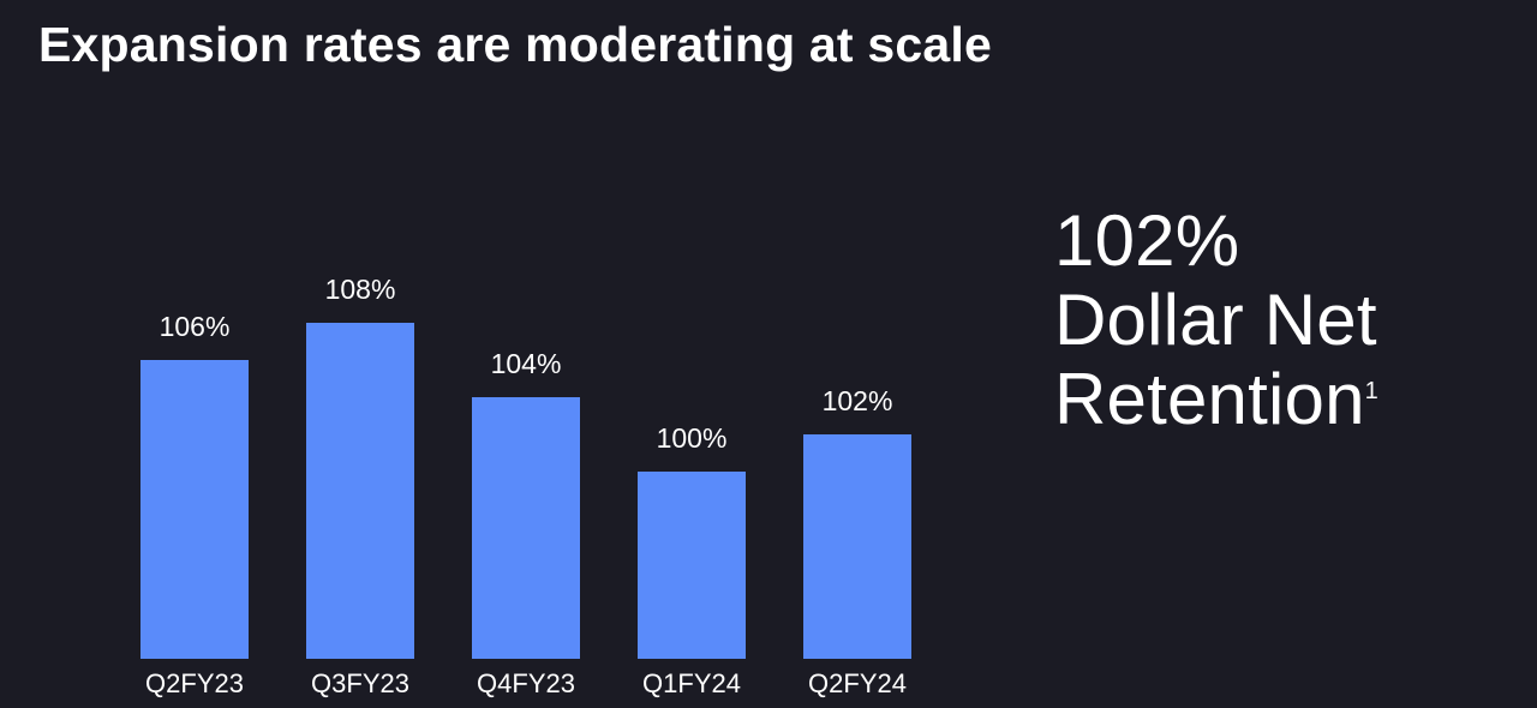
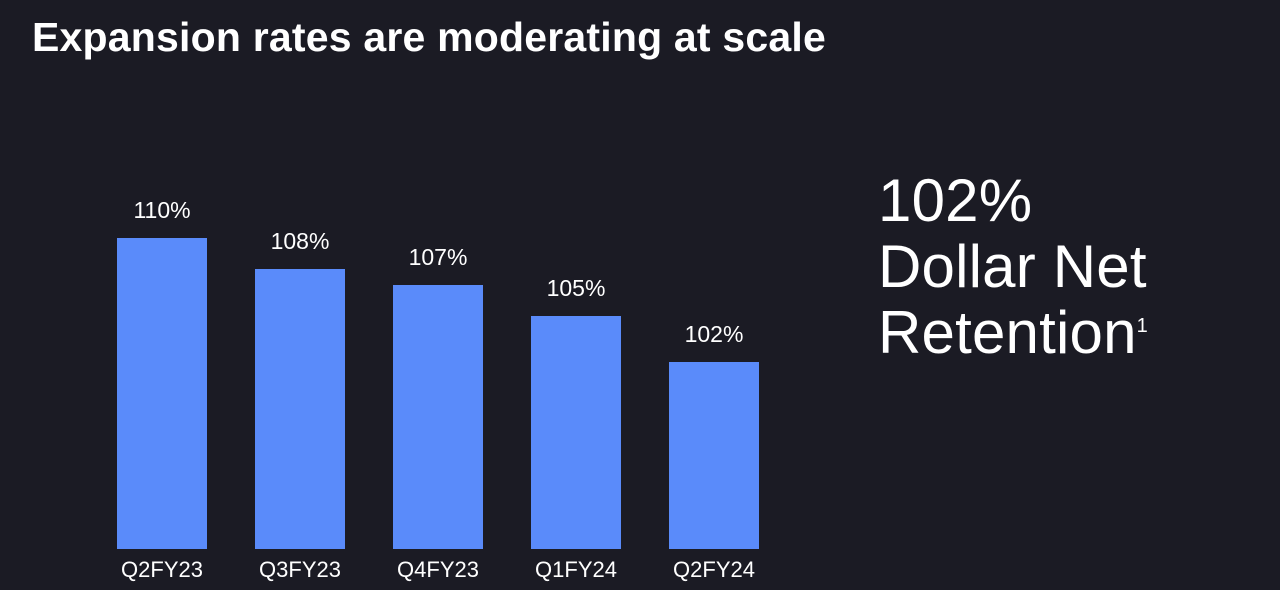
Q2FY23: 106% -> 110%
Q4FY23: 104% -> 107%
Q1FY24: 100% -> 105%
